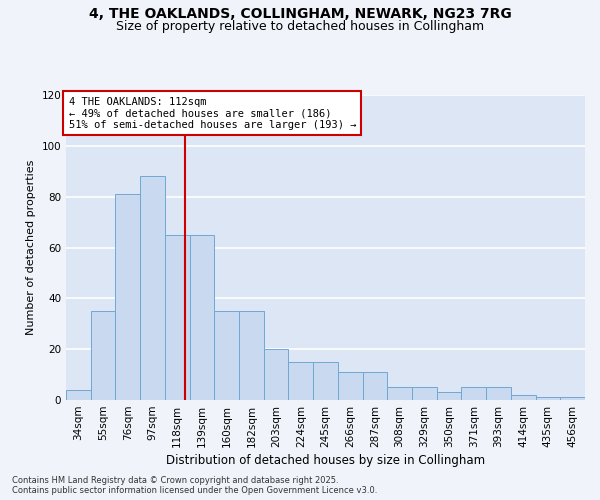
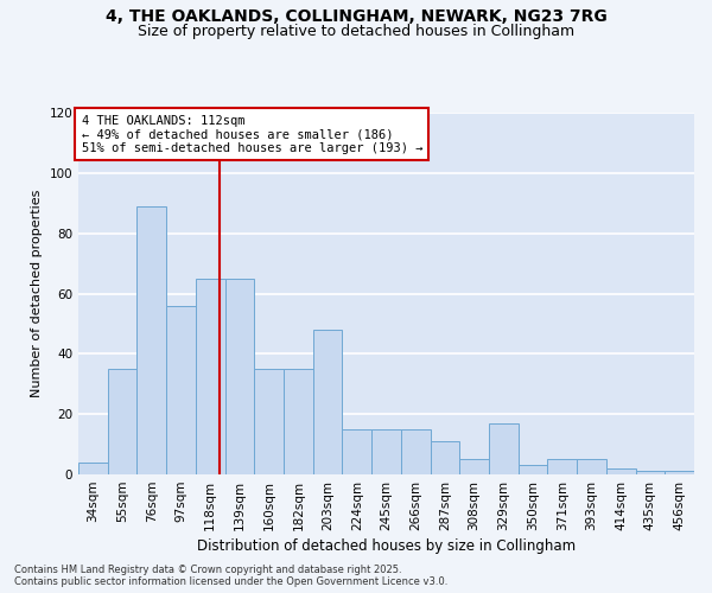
76sqm: 81 -> 89
97sqm: 88 -> 56
203sqm: 20 -> 48
266sqm: 11 -> 15
329sqm: 5 -> 17
